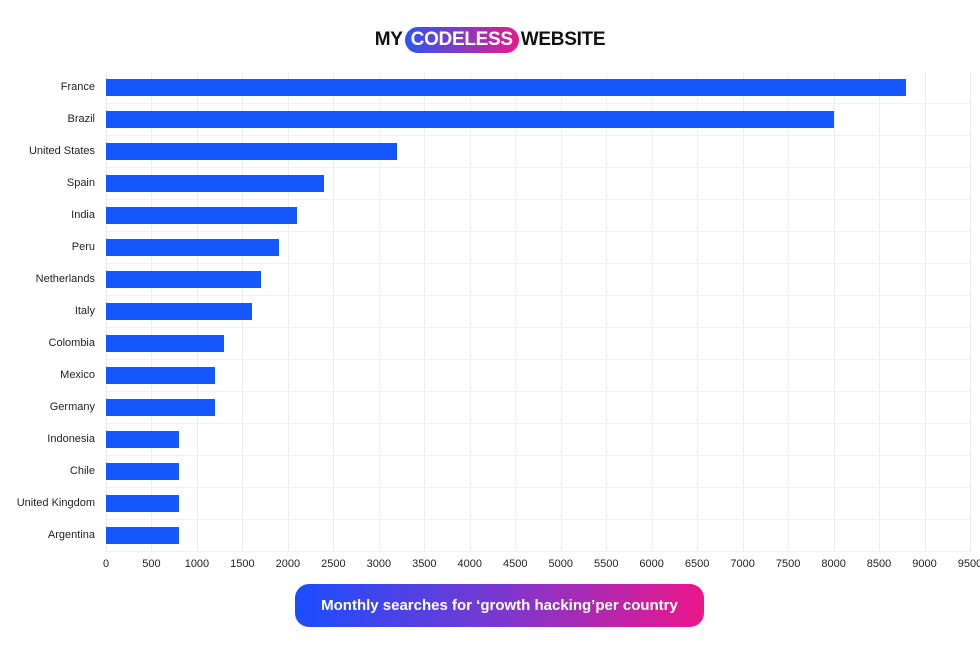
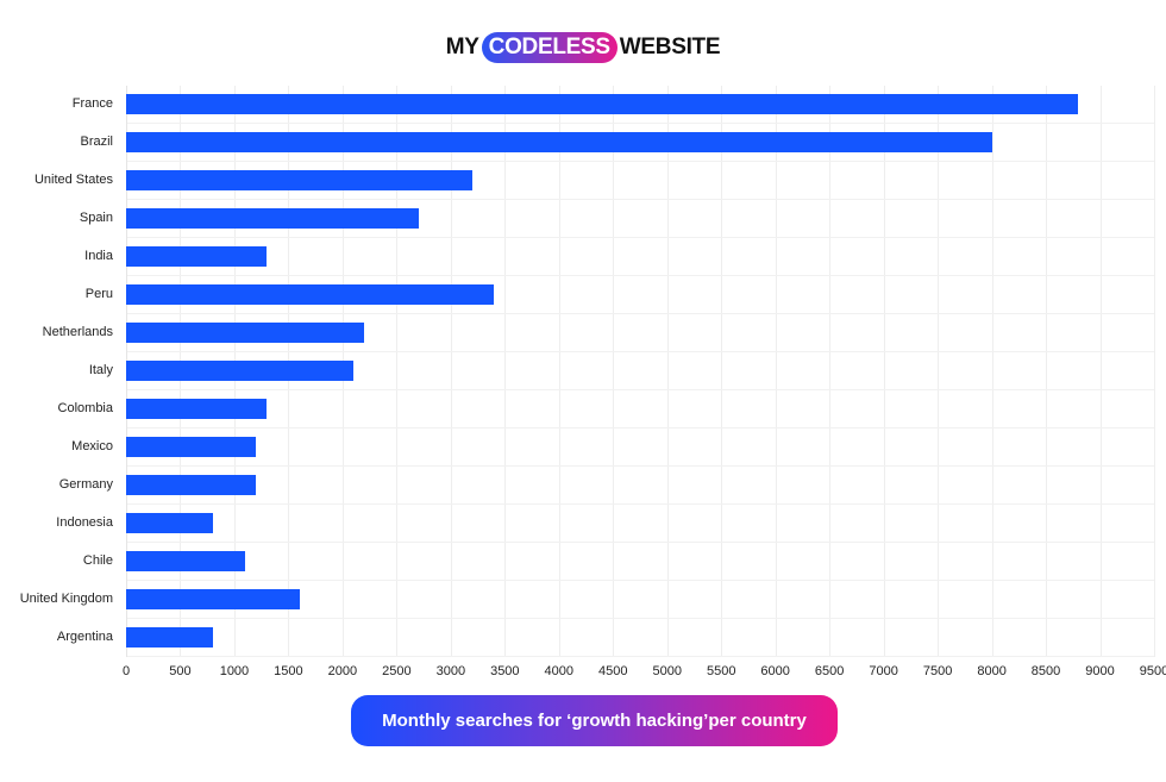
Spain: 2400 -> 2700
India: 2100 -> 1300
Peru: 1900 -> 3400
Netherlands: 1700 -> 2200
Italy: 1600 -> 2100
Chile: 800 -> 1100
United Kingdom: 800 -> 1600
